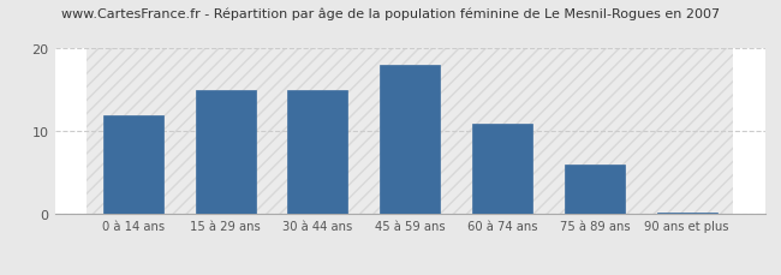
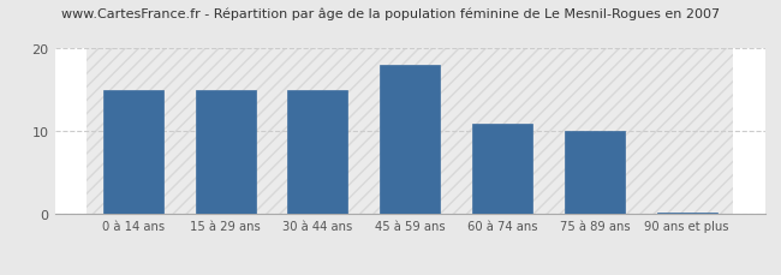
0 à 14 ans: 12.0 -> 15.0
75 à 89 ans: 6.0 -> 10.1
